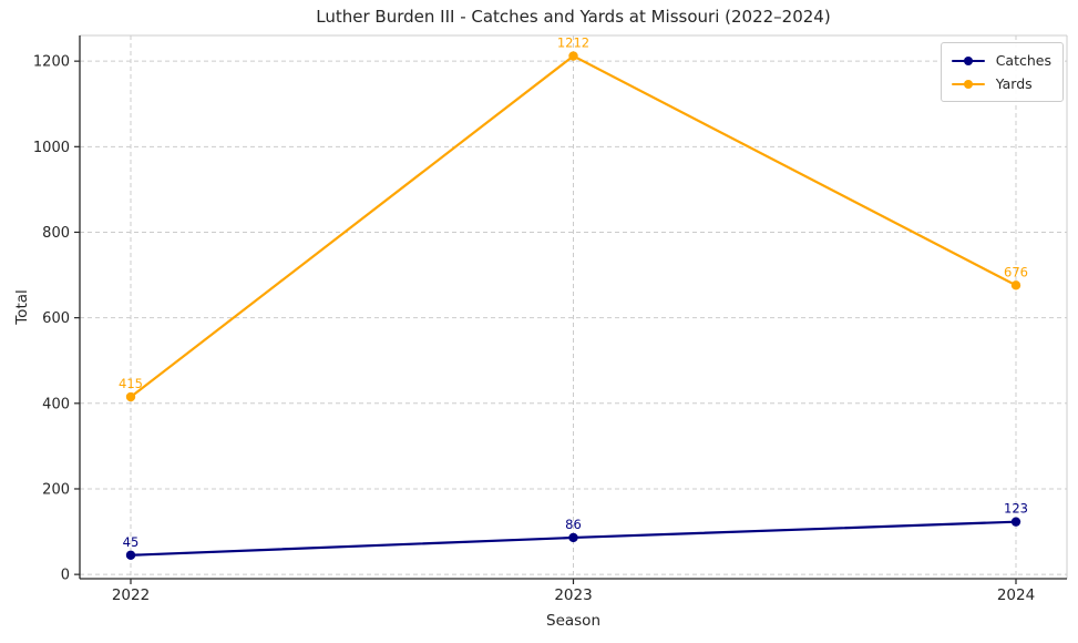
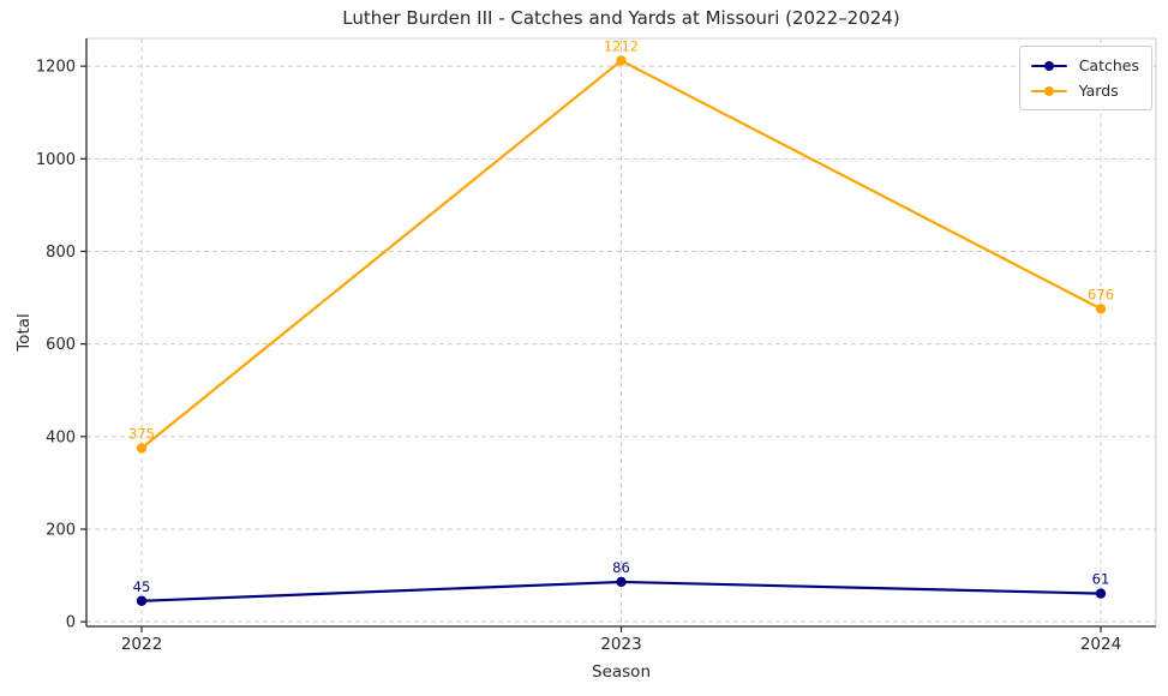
Yards/2022: 415 -> 375
Catches/2024: 123 -> 61
